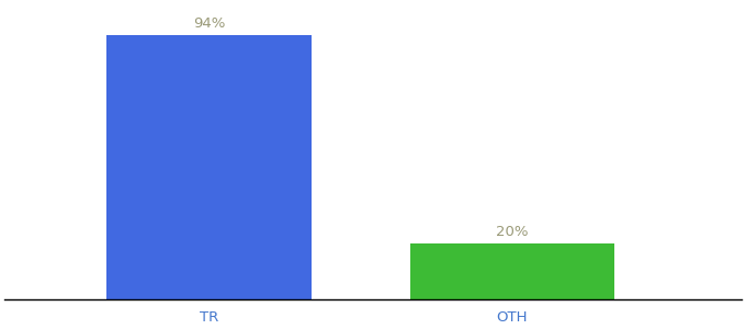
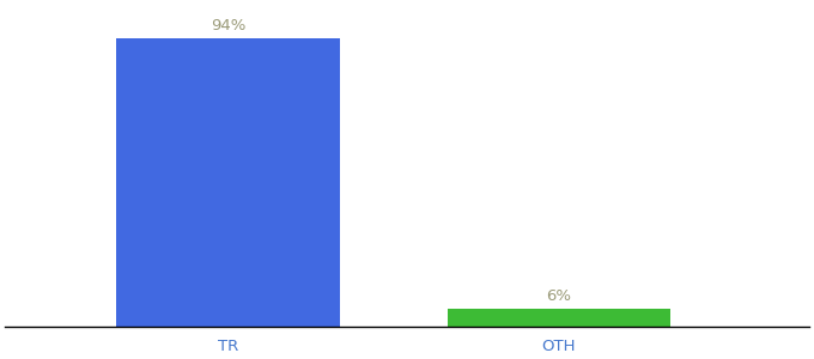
OTH: 20% -> 6%
